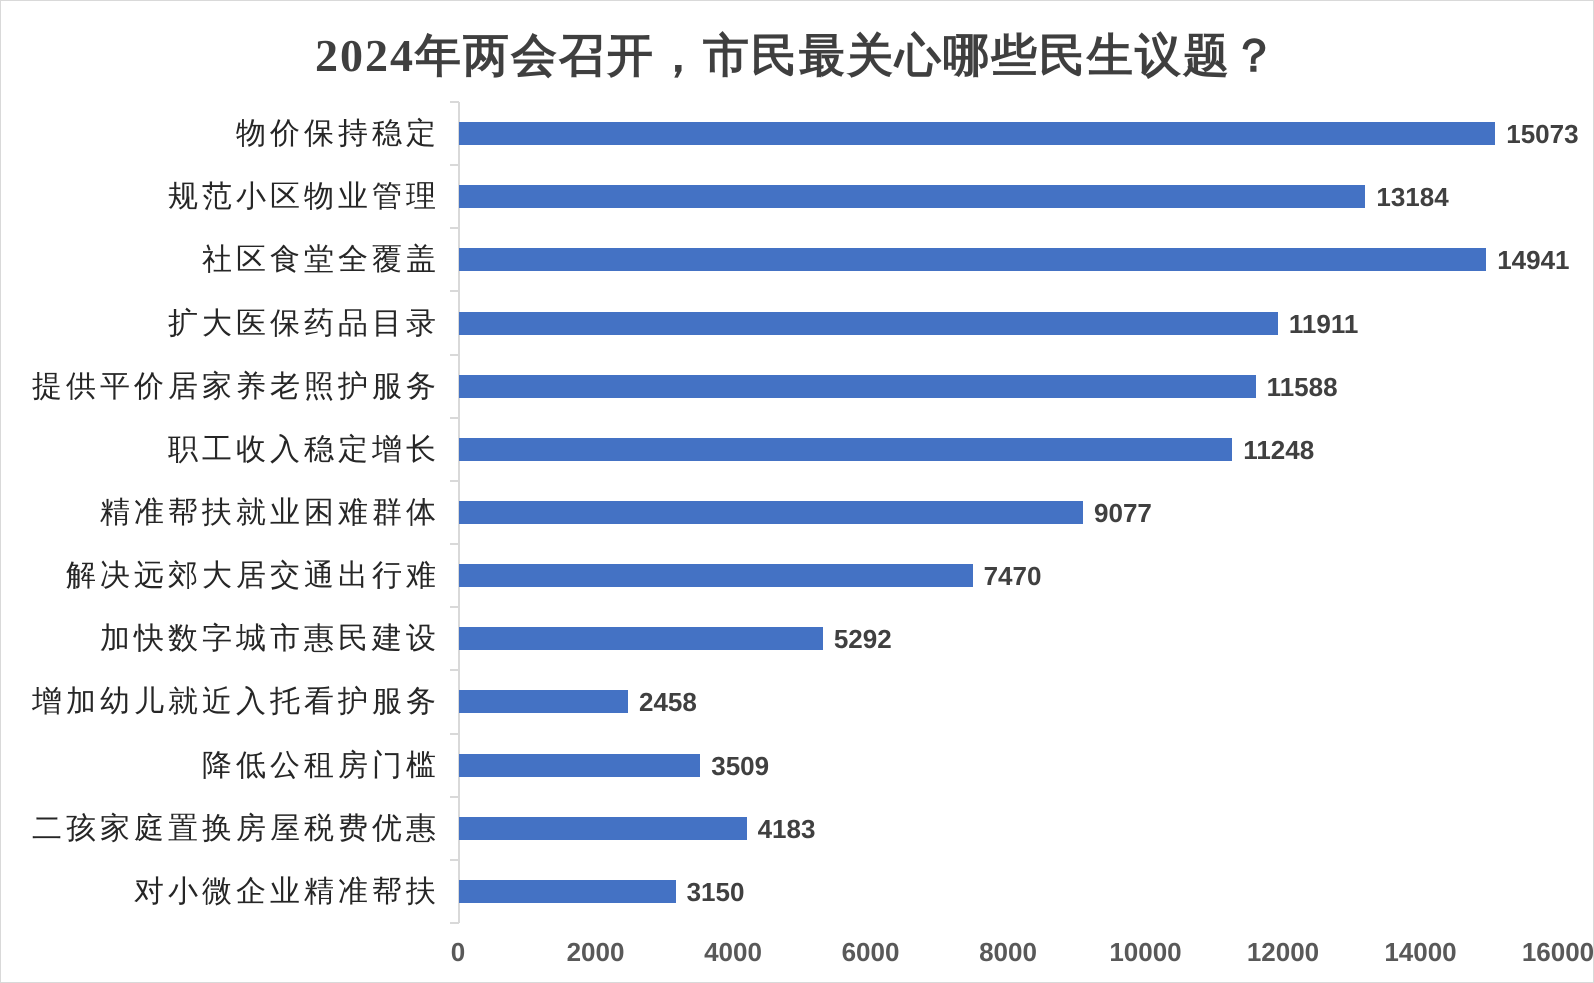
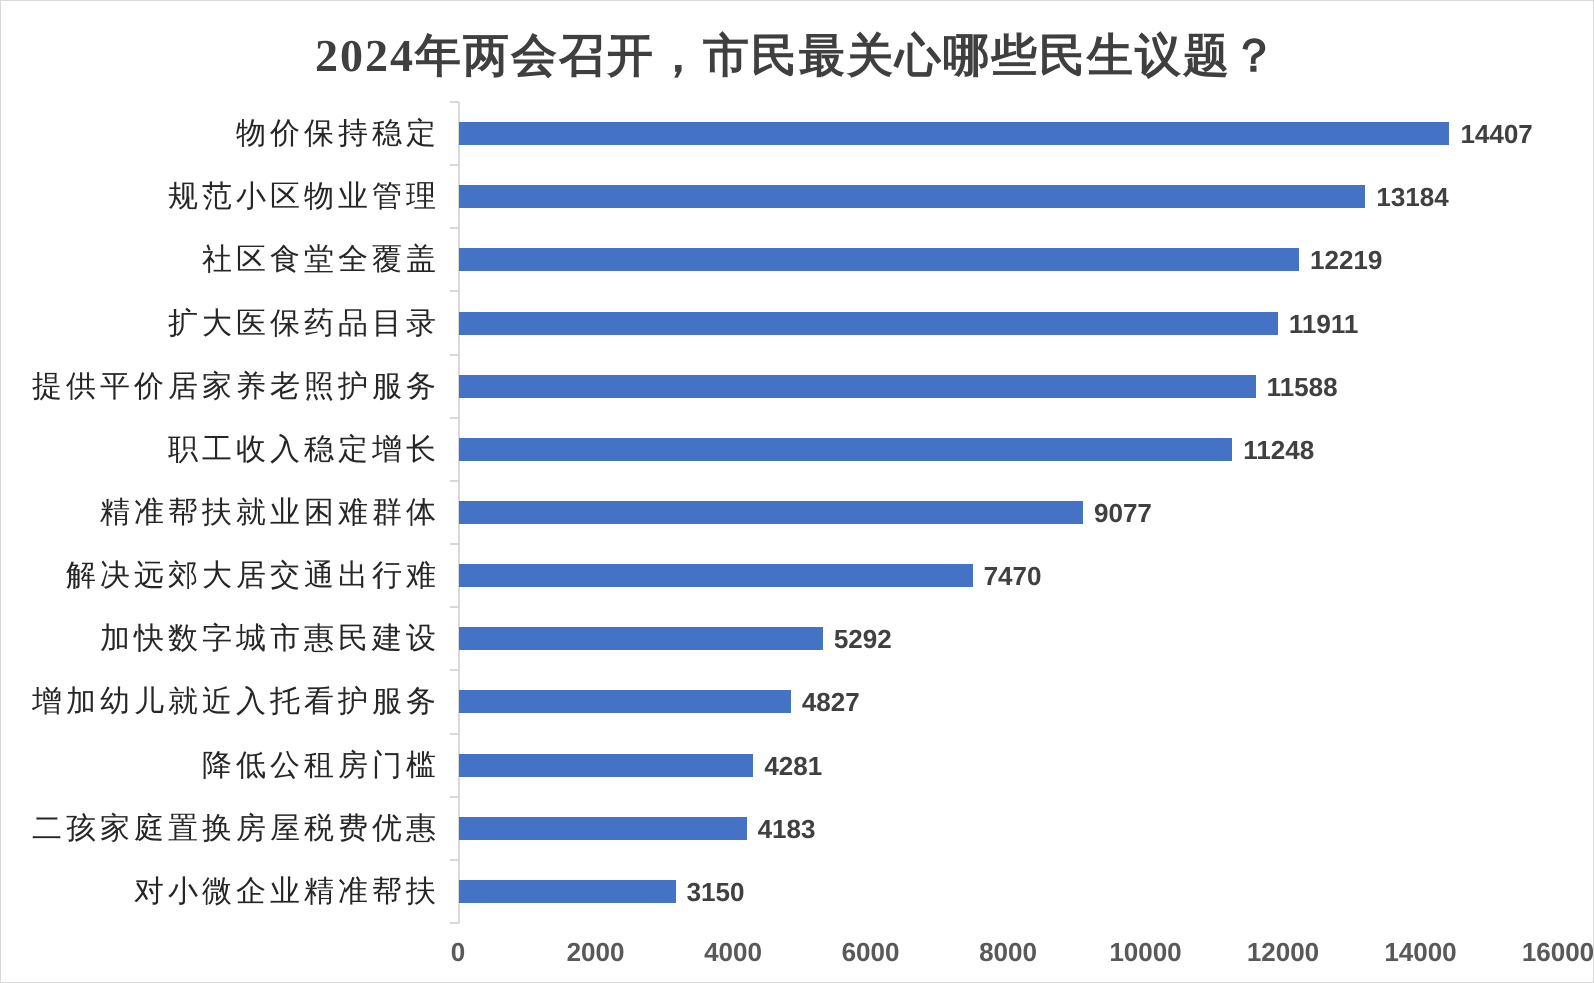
物价保持稳定: 15073 -> 14407
社区食堂全覆盖: 14941 -> 12219
增加幼儿就近入托看护服务: 2458 -> 4827
降低公租房门槛: 3509 -> 4281
